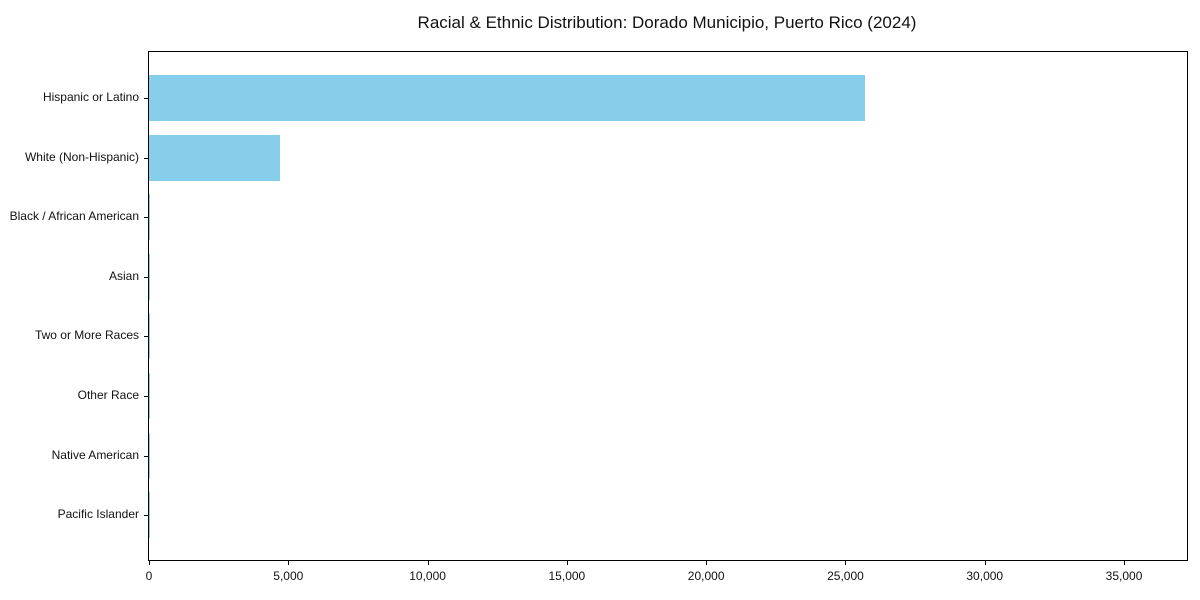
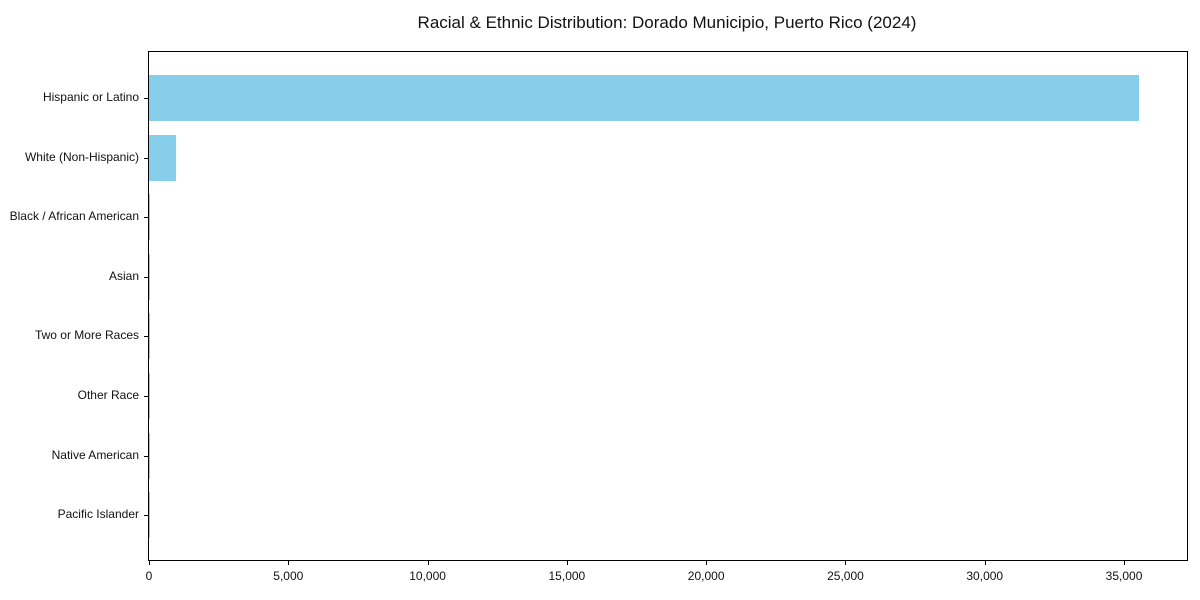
Hispanic or Latino: 25700 -> 35500
White (Non-Hispanic): 4700 -> 1000
